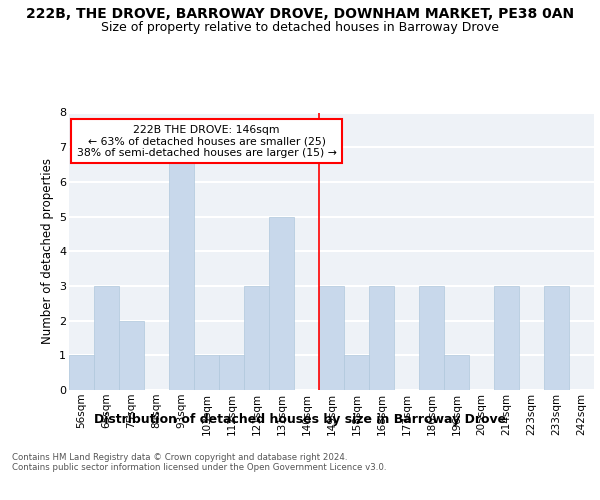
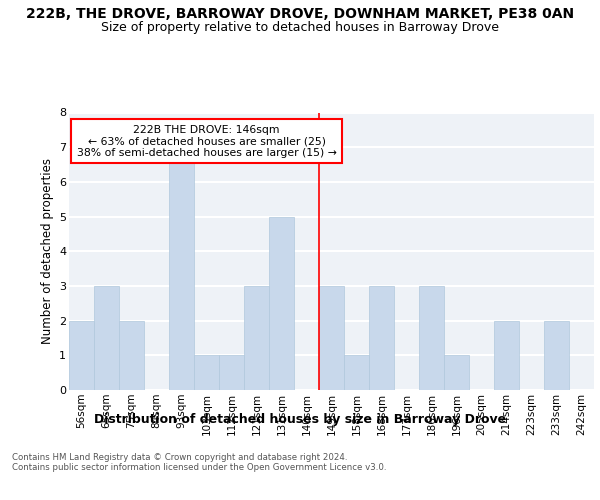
56sqm: 1 -> 2
214sqm: 3 -> 2
233sqm: 3 -> 2
